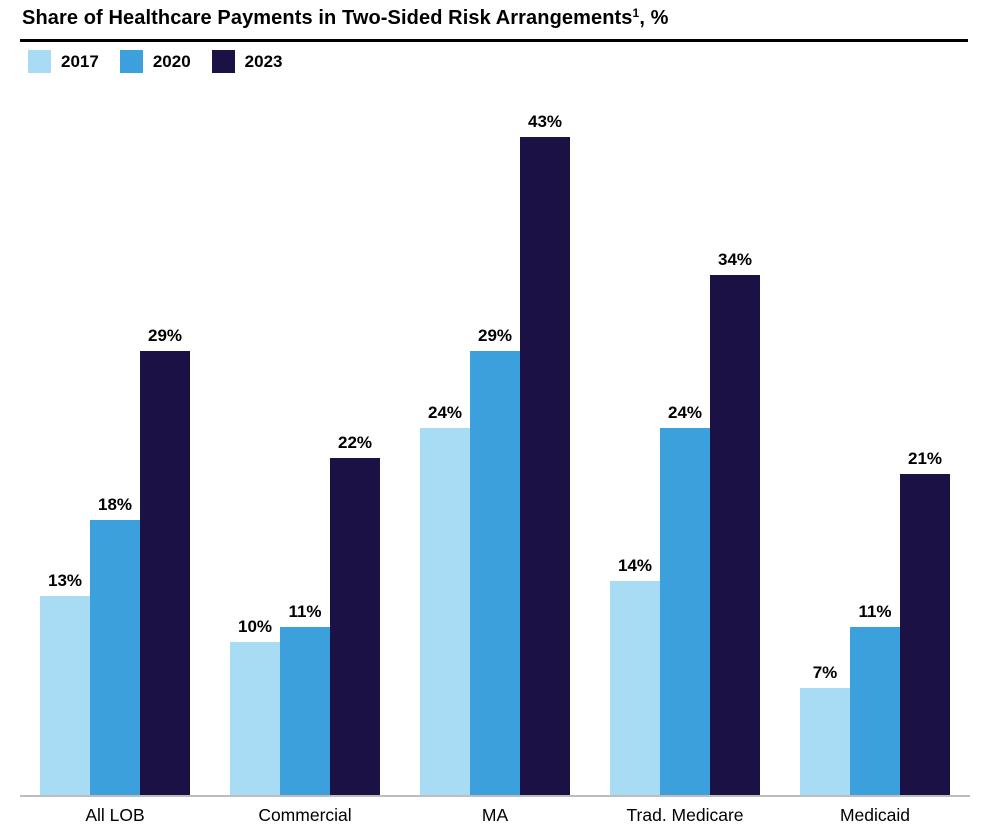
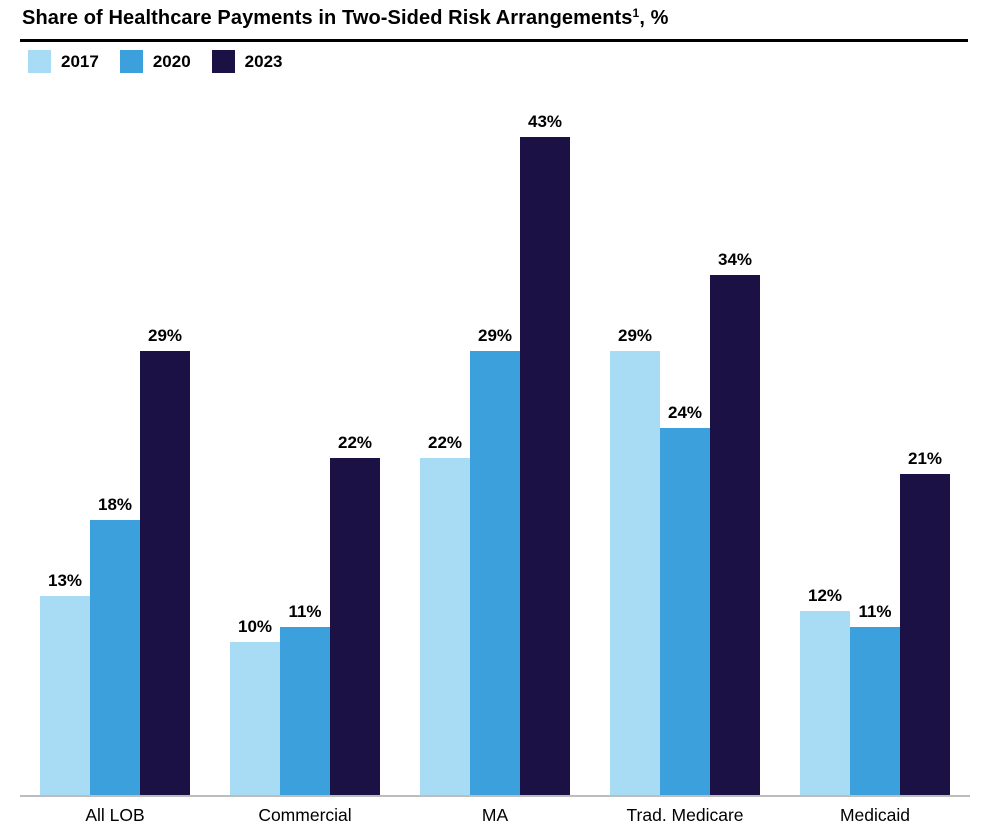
2017/MA: 24% -> 22%
2017/Trad. Medicare: 14% -> 29%
2017/Medicaid: 7% -> 12%
